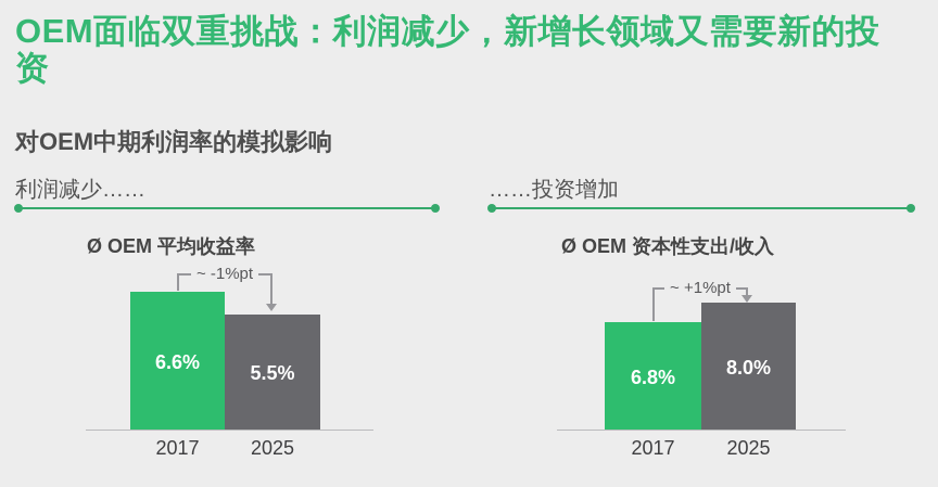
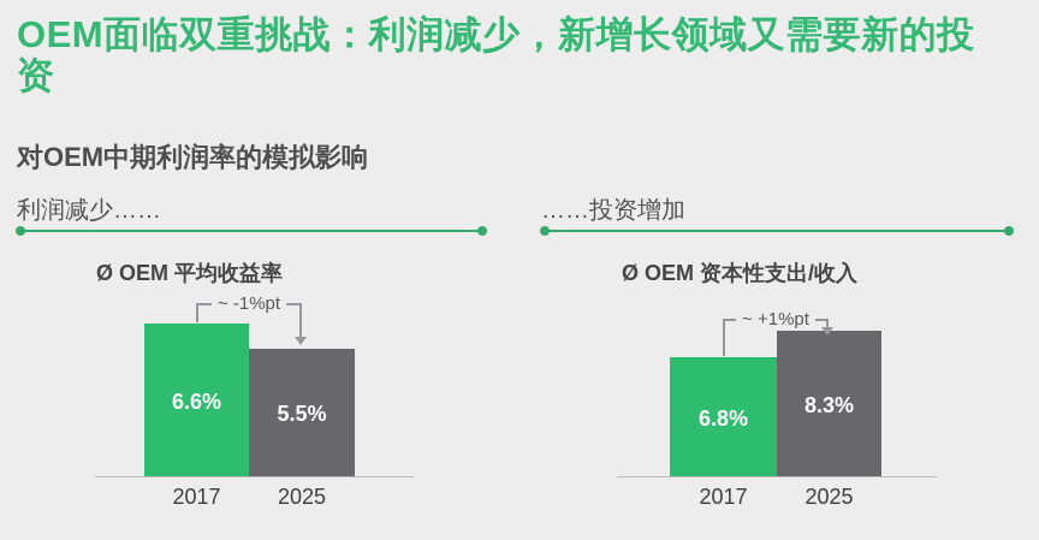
Ø OEM 资本性支出/收入/2025: 8.0% -> 8.3%
